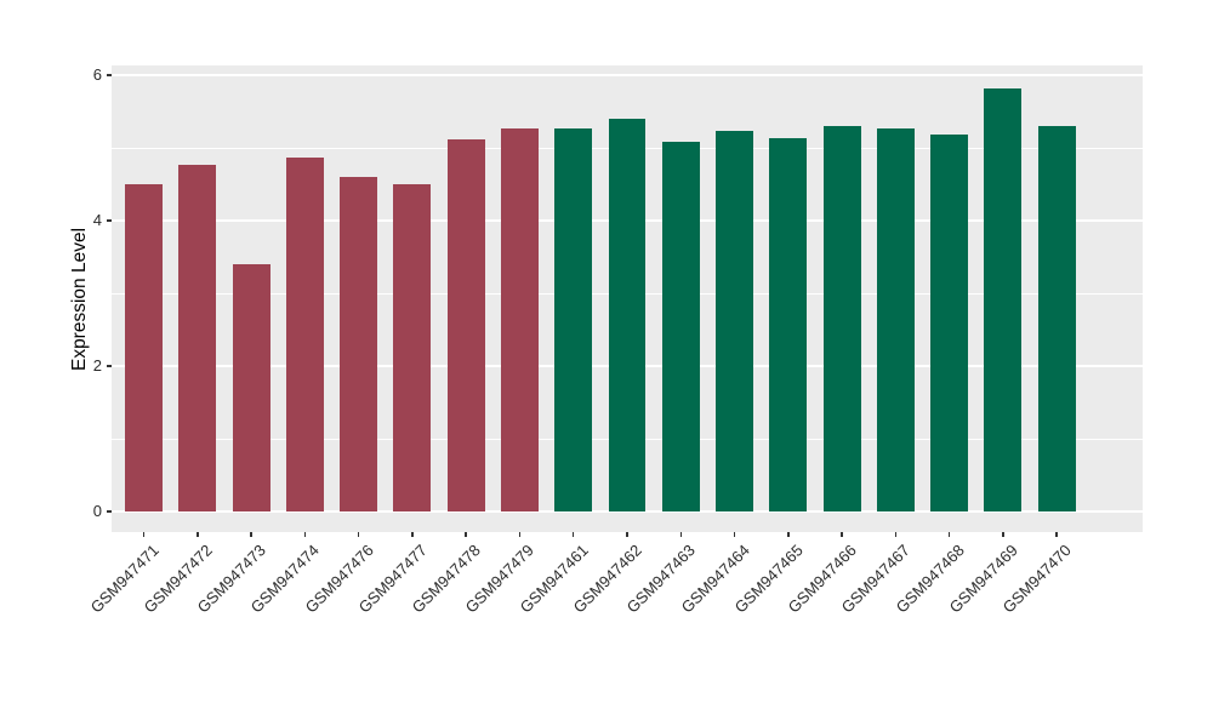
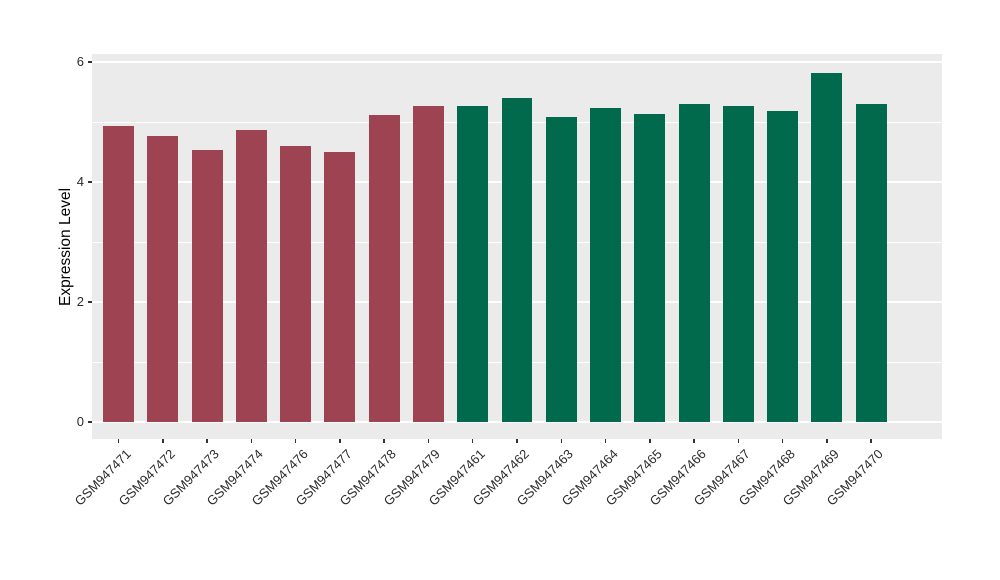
GSM947471: 4.5 -> 4.9
GSM947473: 3.4 -> 4.5
